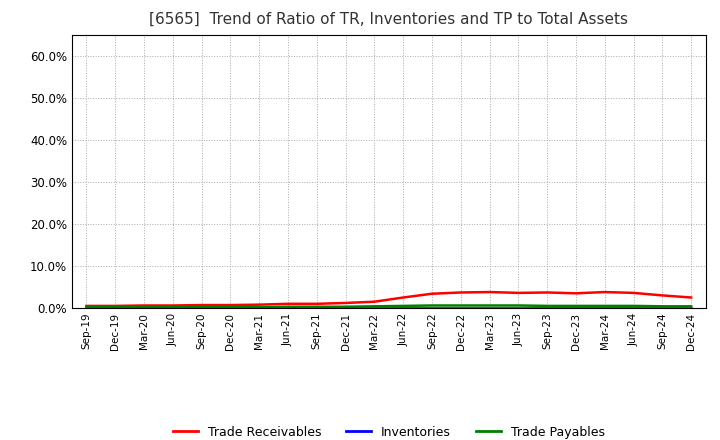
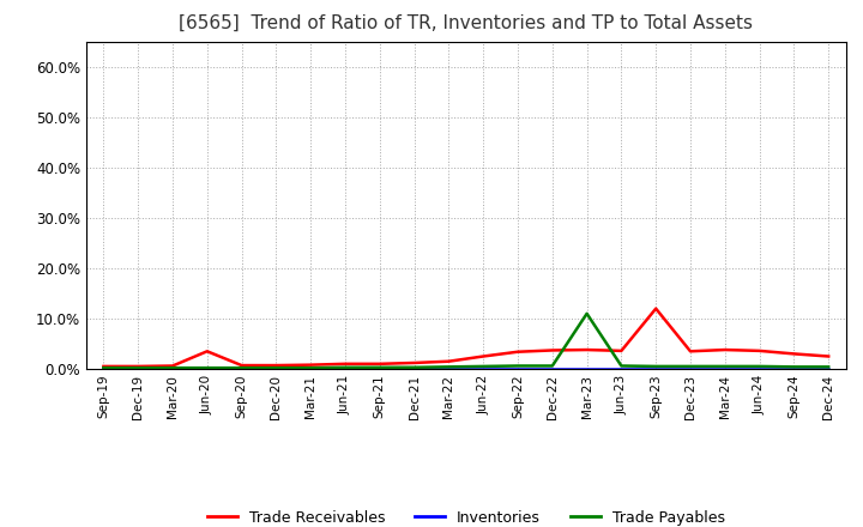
Trade Receivables/Jun-20: 0.6% -> 3.5%
Trade Payables/Mar-23: 0.6% -> 11.0%
Trade Receivables/Sep-23: 3.7% -> 12.0%
